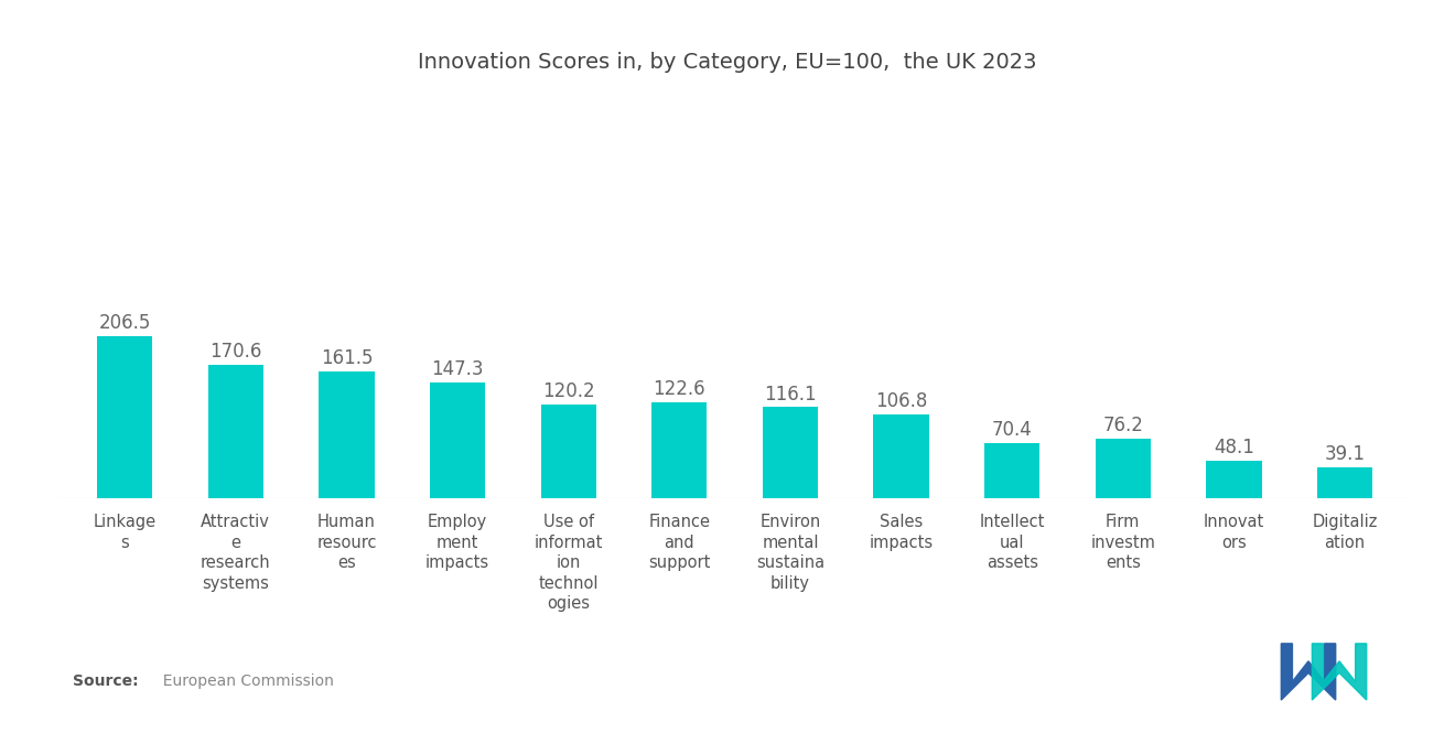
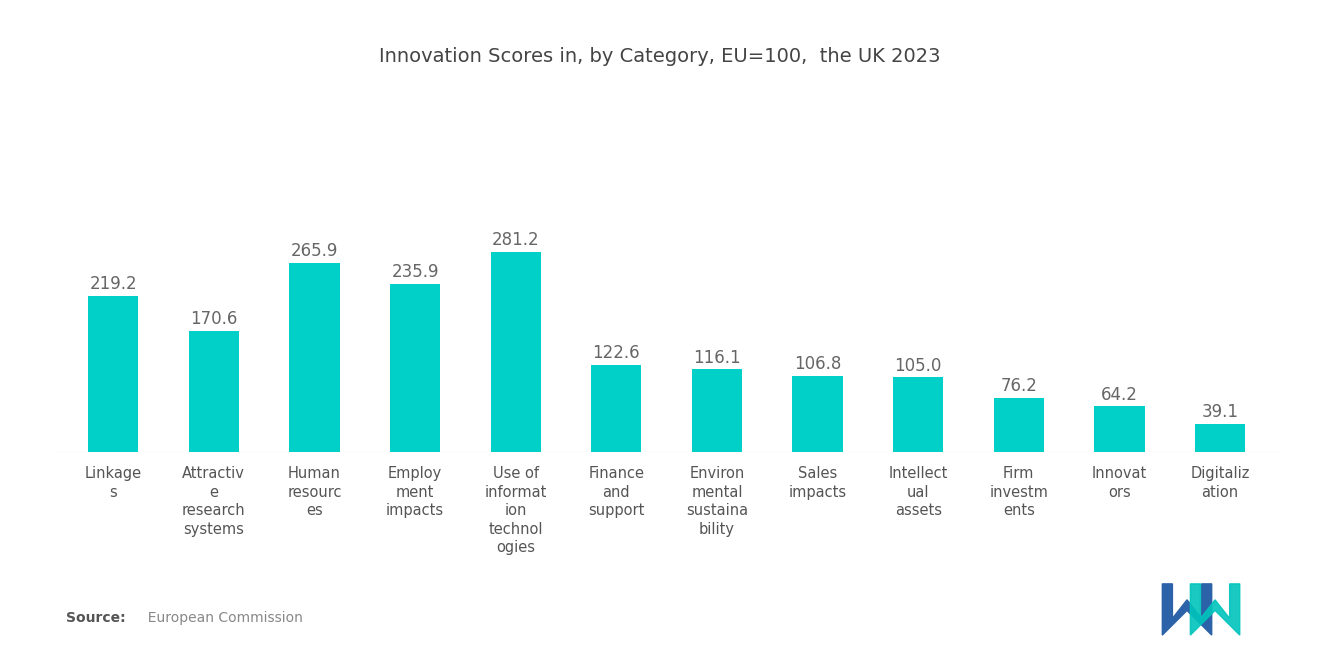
Linkage s: 206.5 -> 219.2
Human resourc es: 161.5 -> 265.9
Employ ment impacts: 147.3 -> 235.9
Use of informat ion technol ogies: 120.2 -> 281.2
Intellect ual assets: 70.4 -> 105.0
Innovat ors: 48.1 -> 64.2
